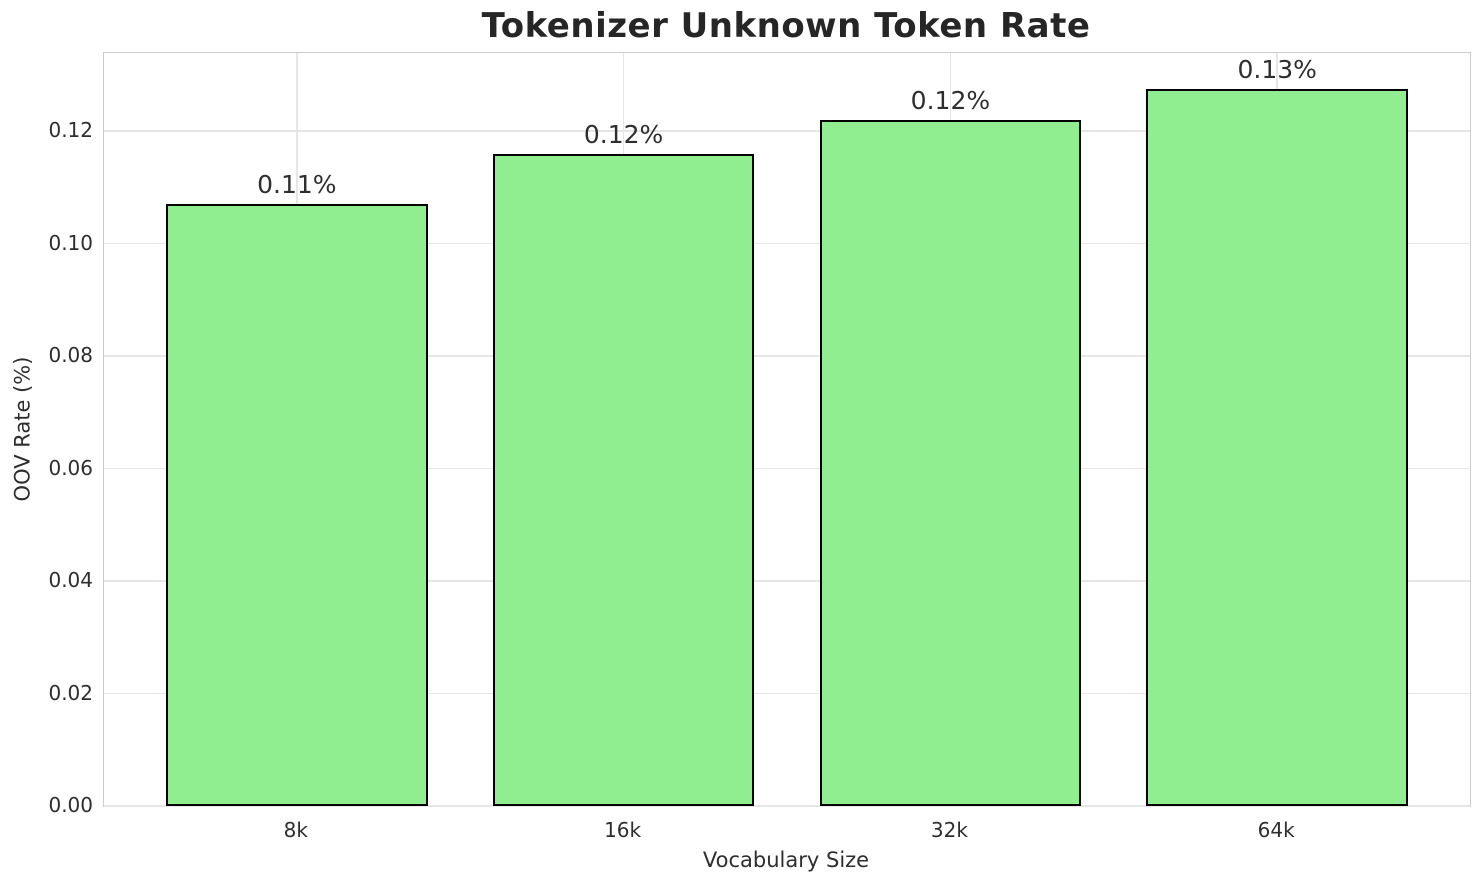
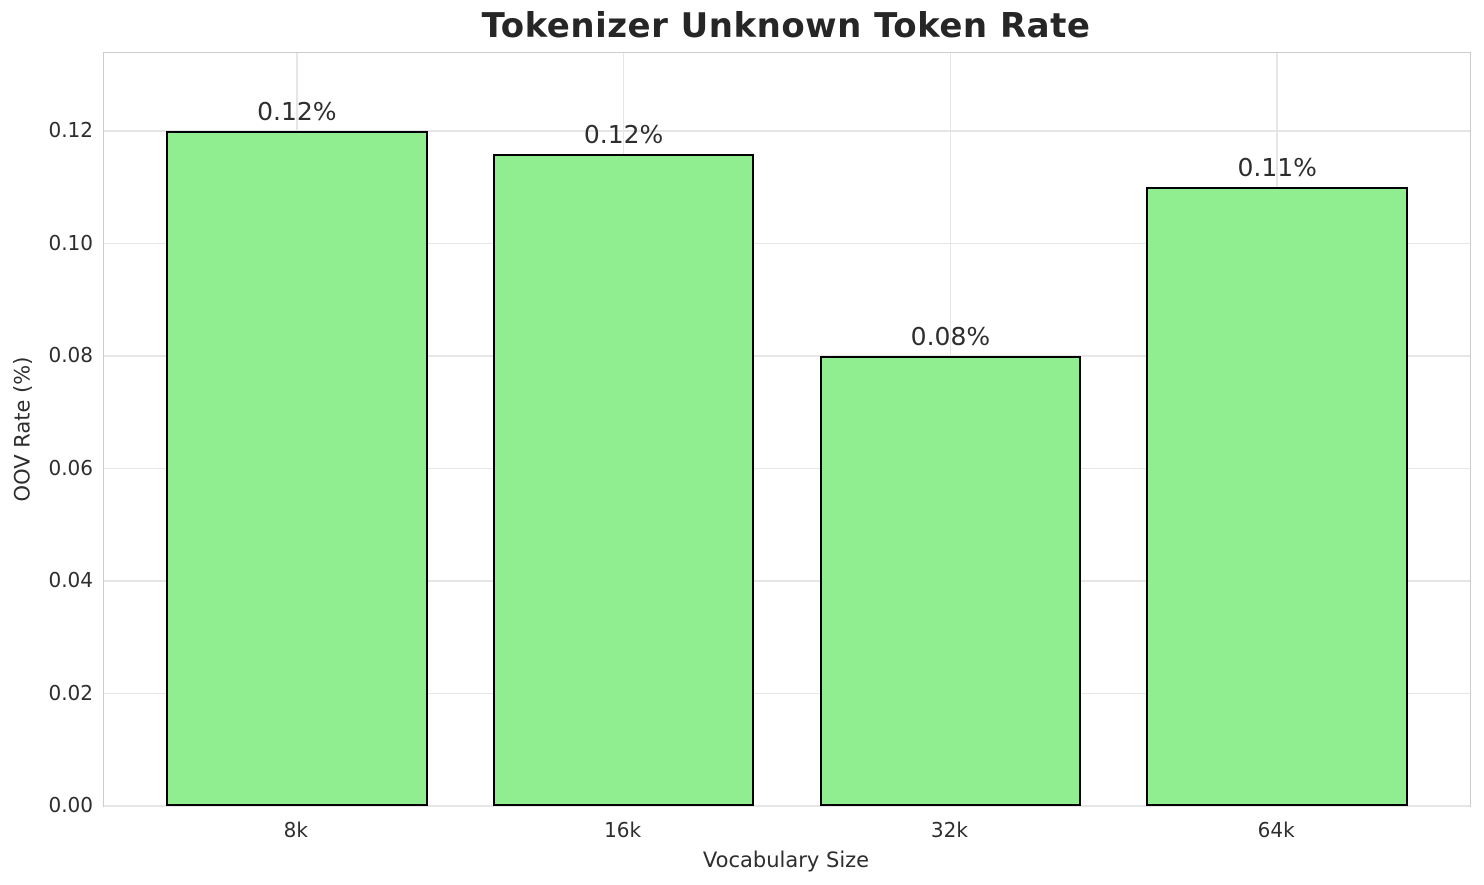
8k: 0.11% -> 0.12%
32k: 0.12% -> 0.08%
64k: 0.13% -> 0.11%
